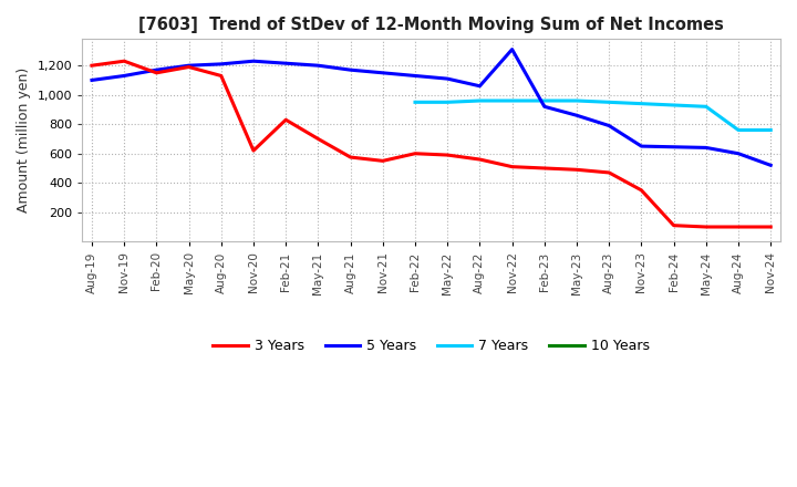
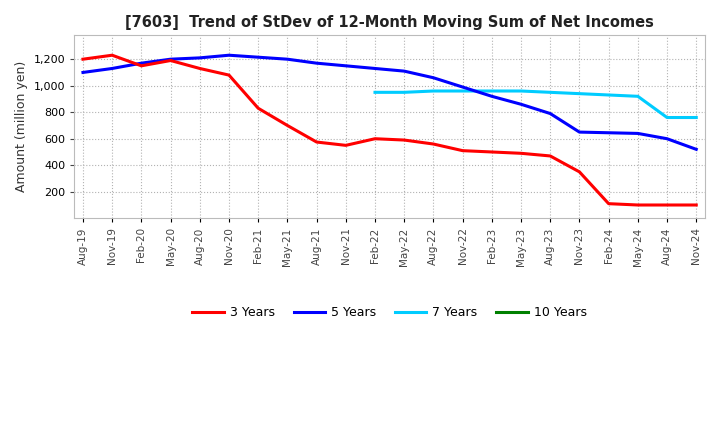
3 Years/Nov-20: 620 -> 1,080
5 Years/Nov-22: 1,310 -> 990
